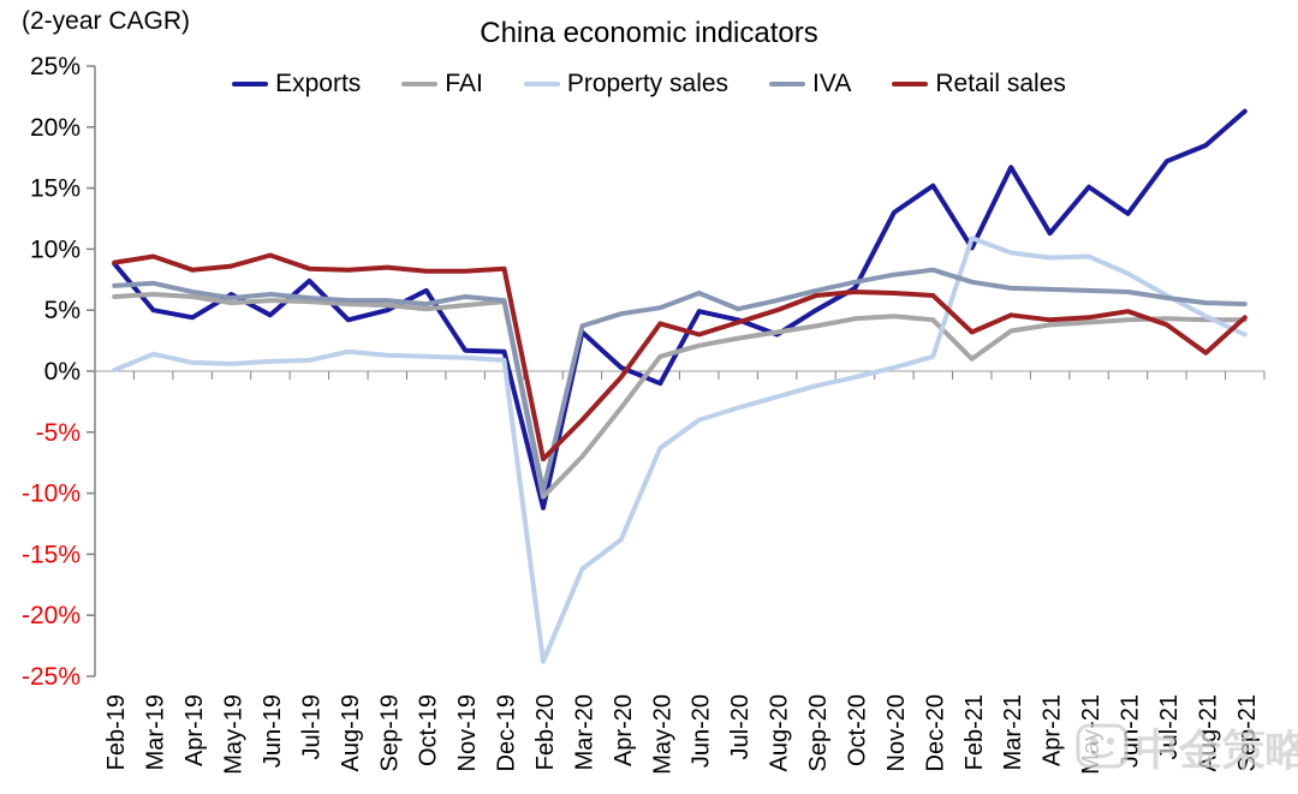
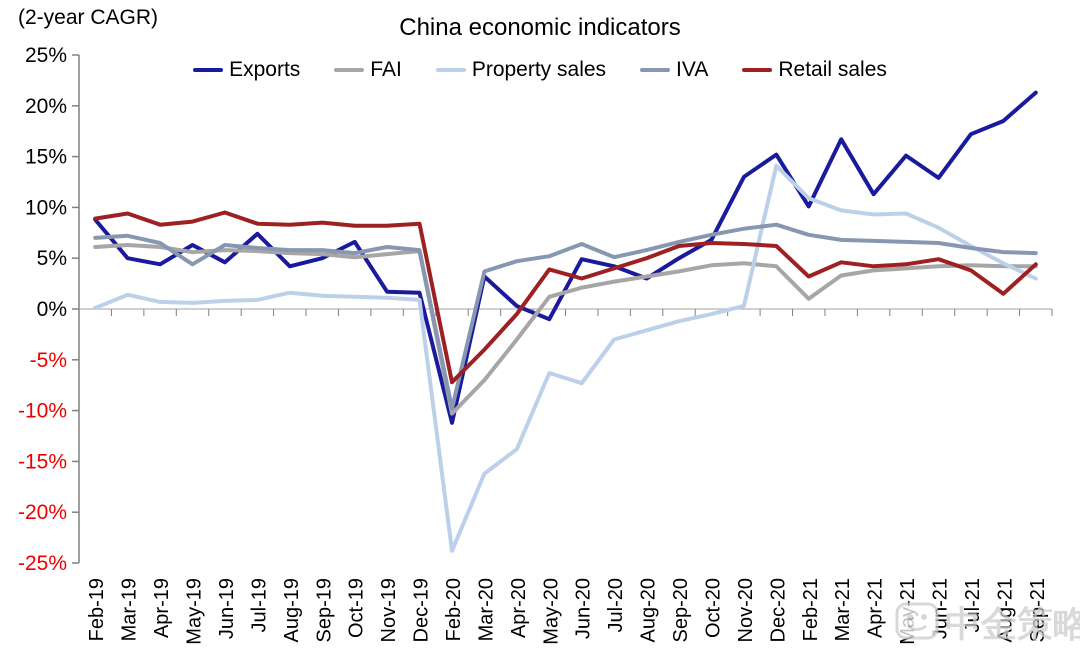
IVA/May-19: 6.0% -> 4.4%
Property sales/Jun-20: -4.0% -> -7.3%
Property sales/Dec-20: 1.2% -> 14.1%
